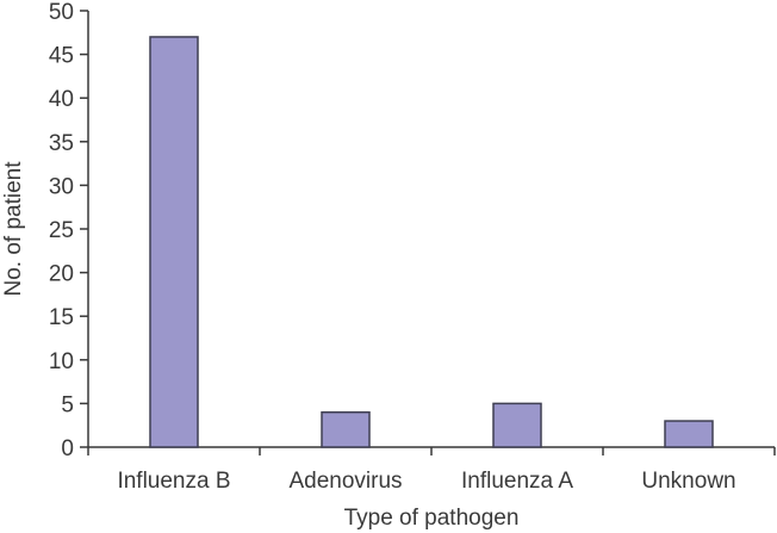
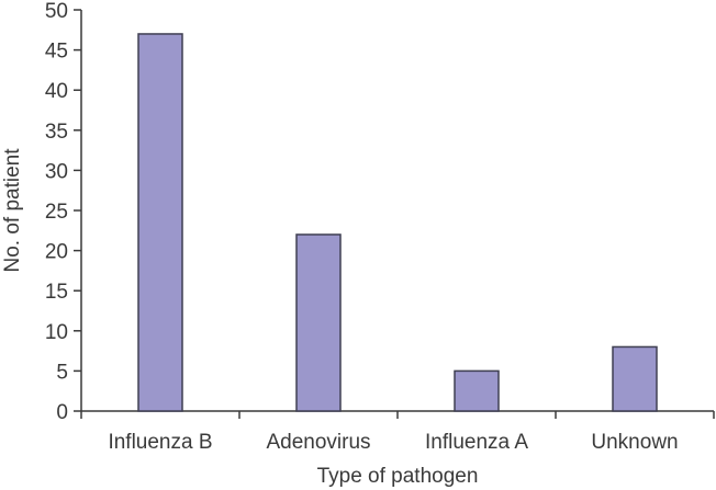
Adenovirus: 4 -> 22
Unknown: 3 -> 8
